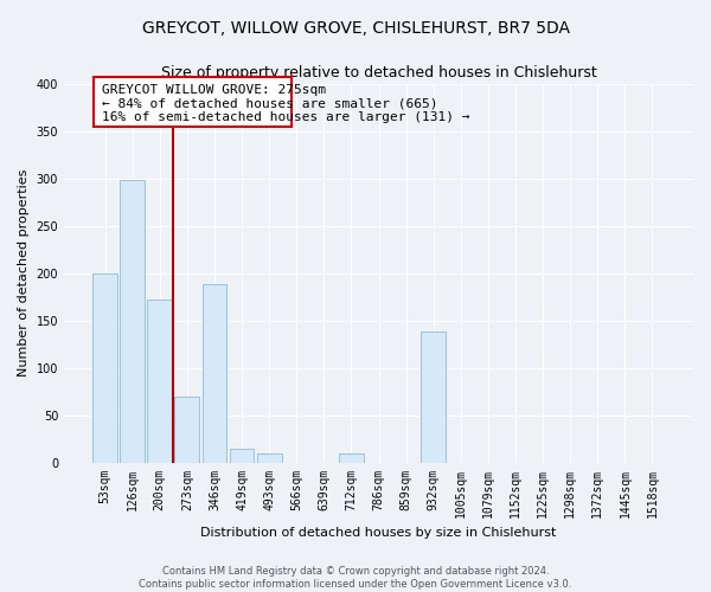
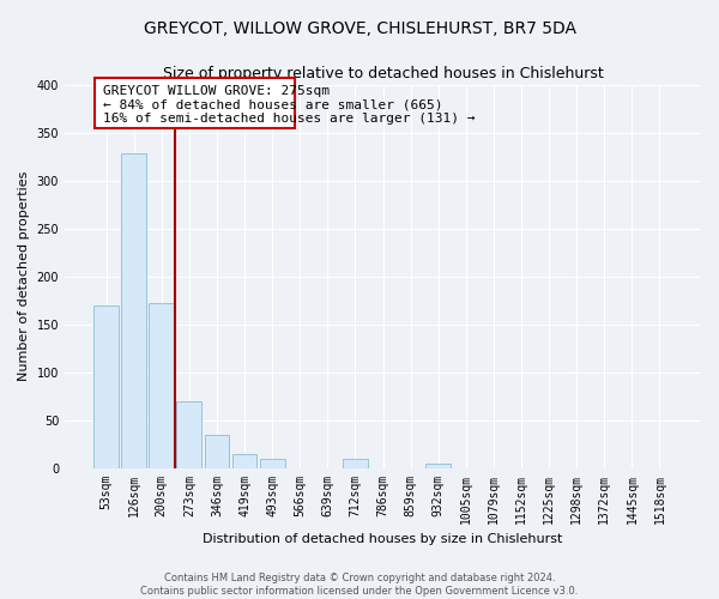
53sqm: 200 -> 170
126sqm: 298 -> 328
346sqm: 188 -> 34
932sqm: 138 -> 4
